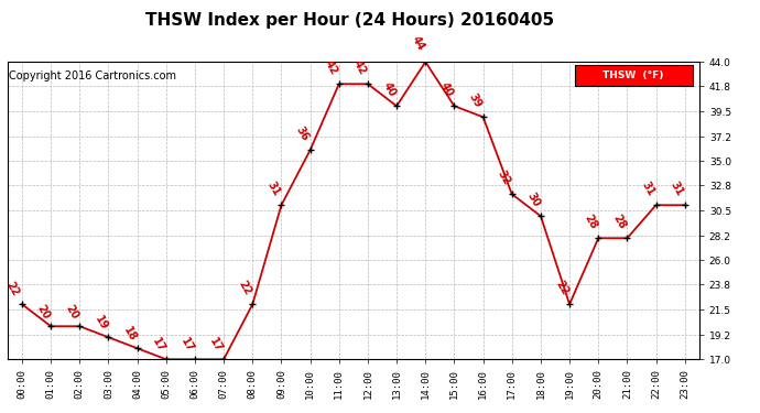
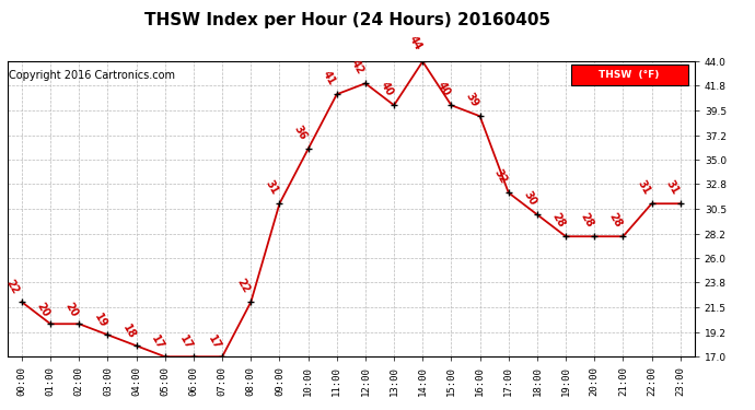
11:00: 42 -> 41
19:00: 22 -> 28
